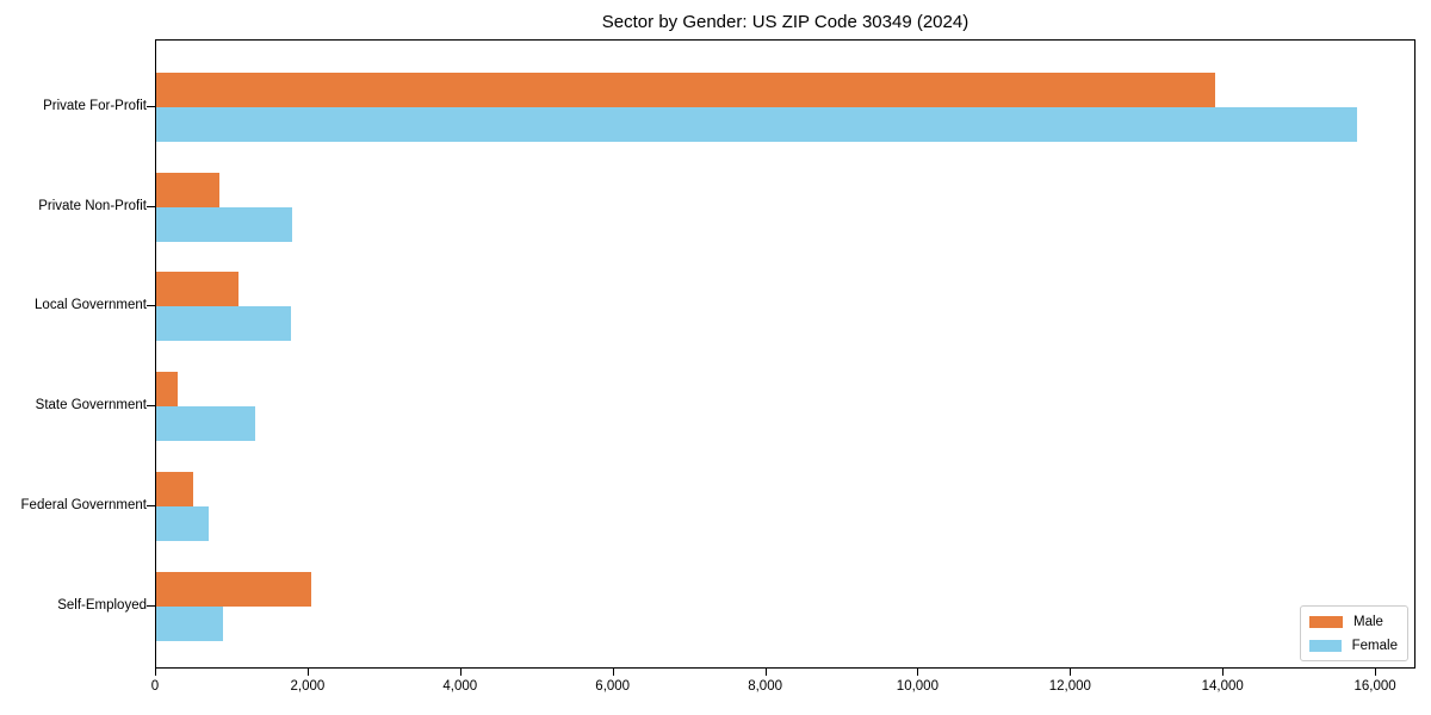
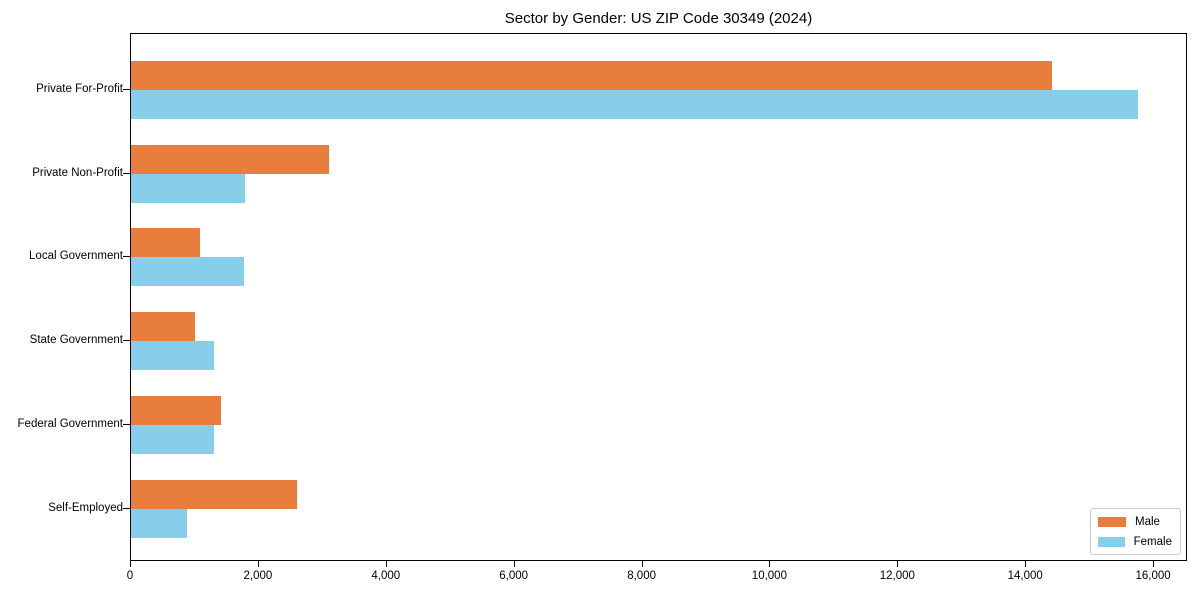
Male/Private For-Profit: 13900 -> 14400
Male/Private Non-Profit: 800 -> 3100
Male/State Government: 300 -> 1000
Male/Federal Government: 500 -> 1400
Female/Federal Government: 700 -> 1300
Male/Self-Employed: 2000 -> 2600
